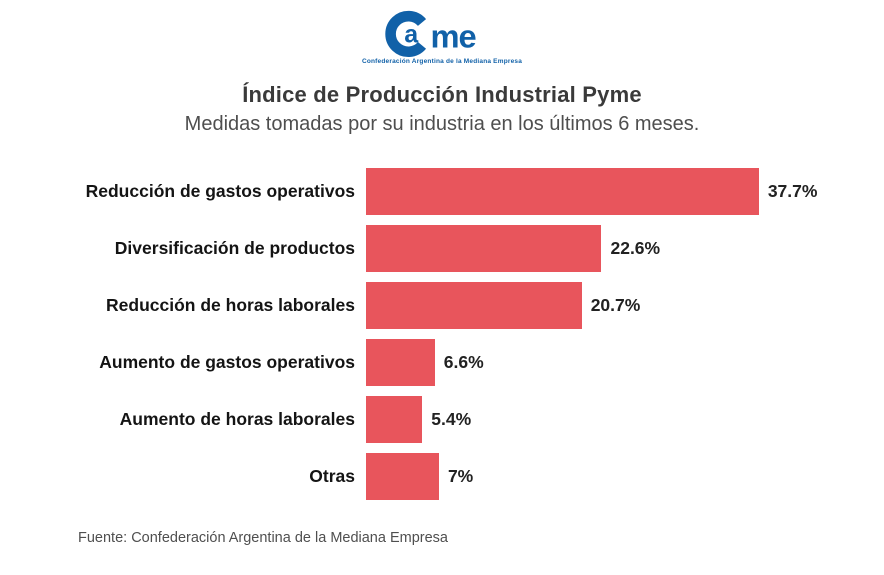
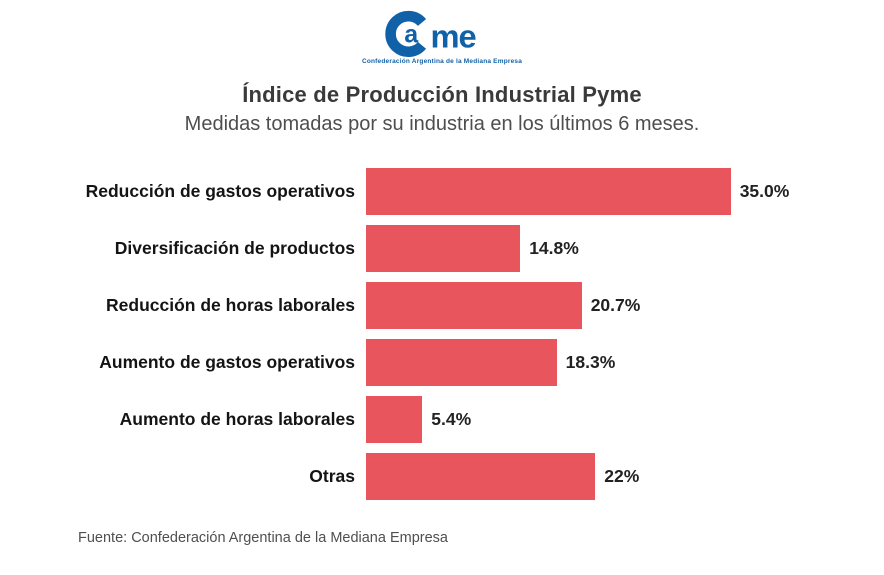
Reducción de gastos operativos: 37.7% -> 35.0%
Diversificación de productos: 22.6% -> 14.8%
Aumento de gastos operativos: 6.6% -> 18.3%
Otras: 7% -> 22%
